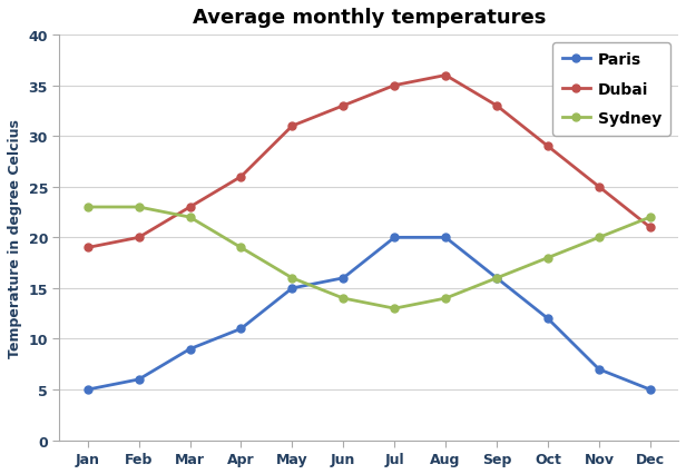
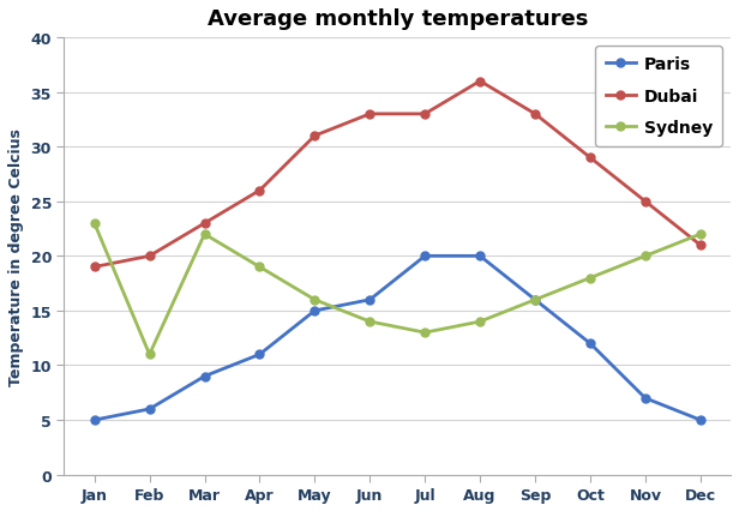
Sydney/Feb: 23 -> 11
Dubai/Jul: 35 -> 33
